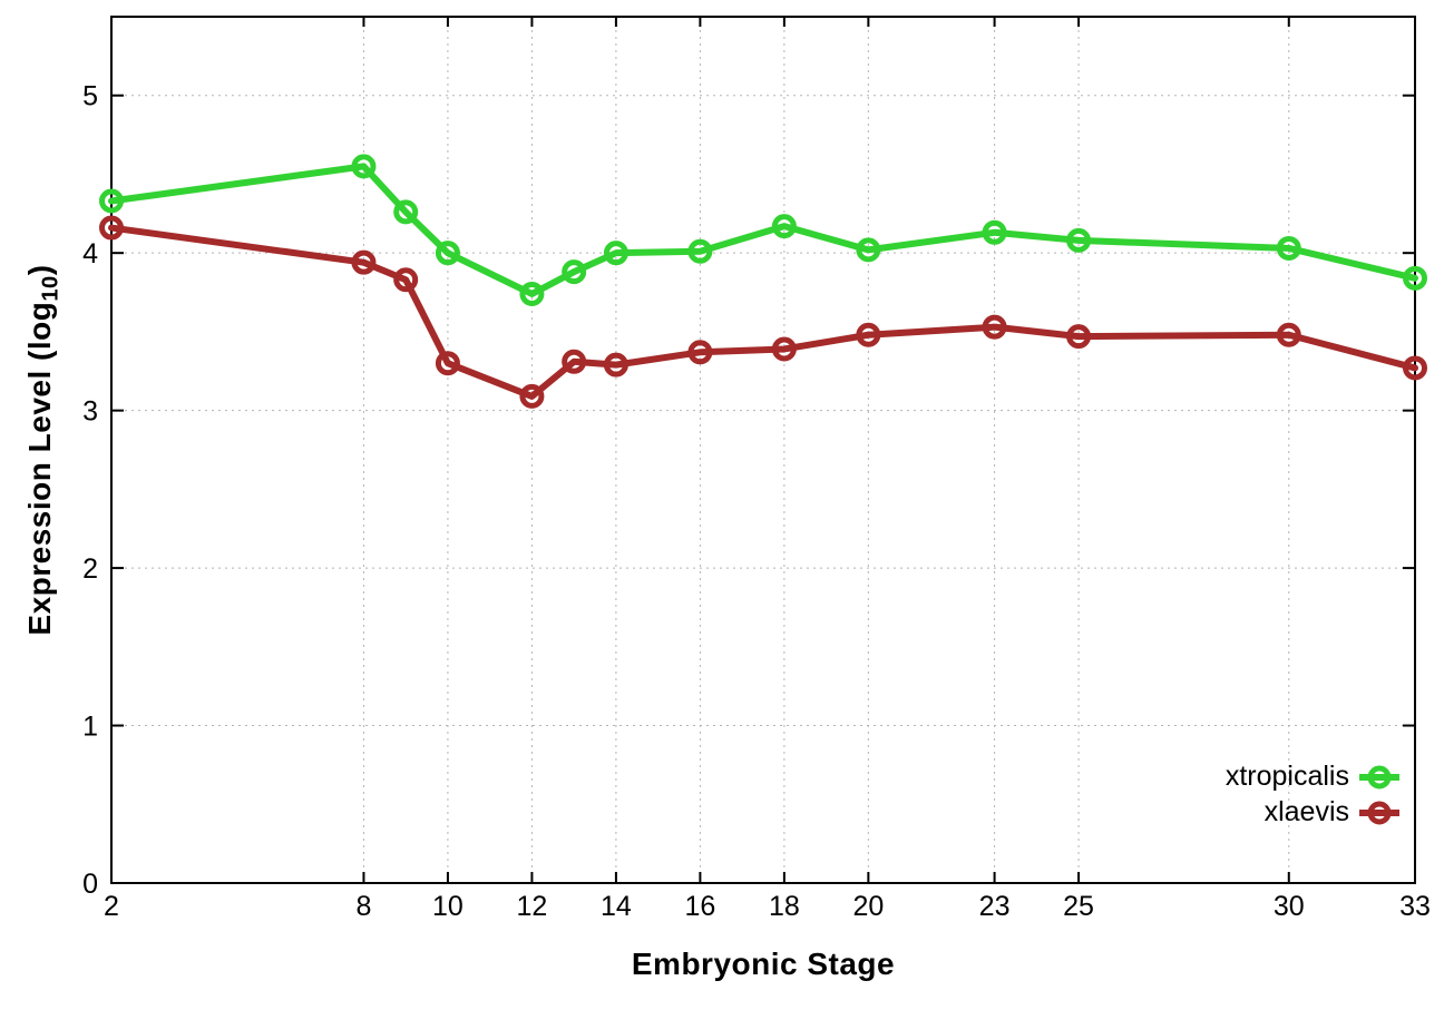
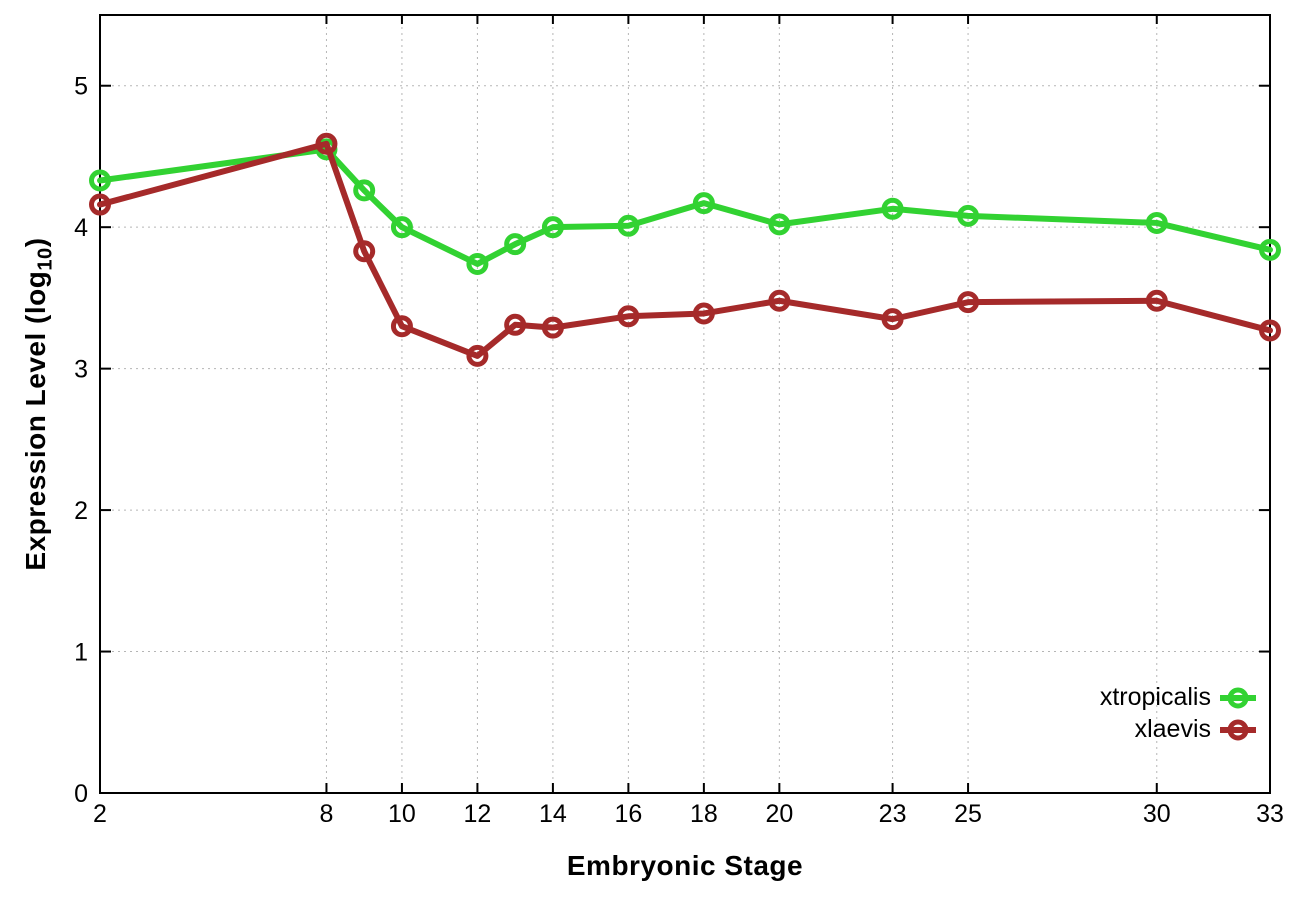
xlaevis/8: 3.94 -> 4.59
xlaevis/23: 3.53 -> 3.35
